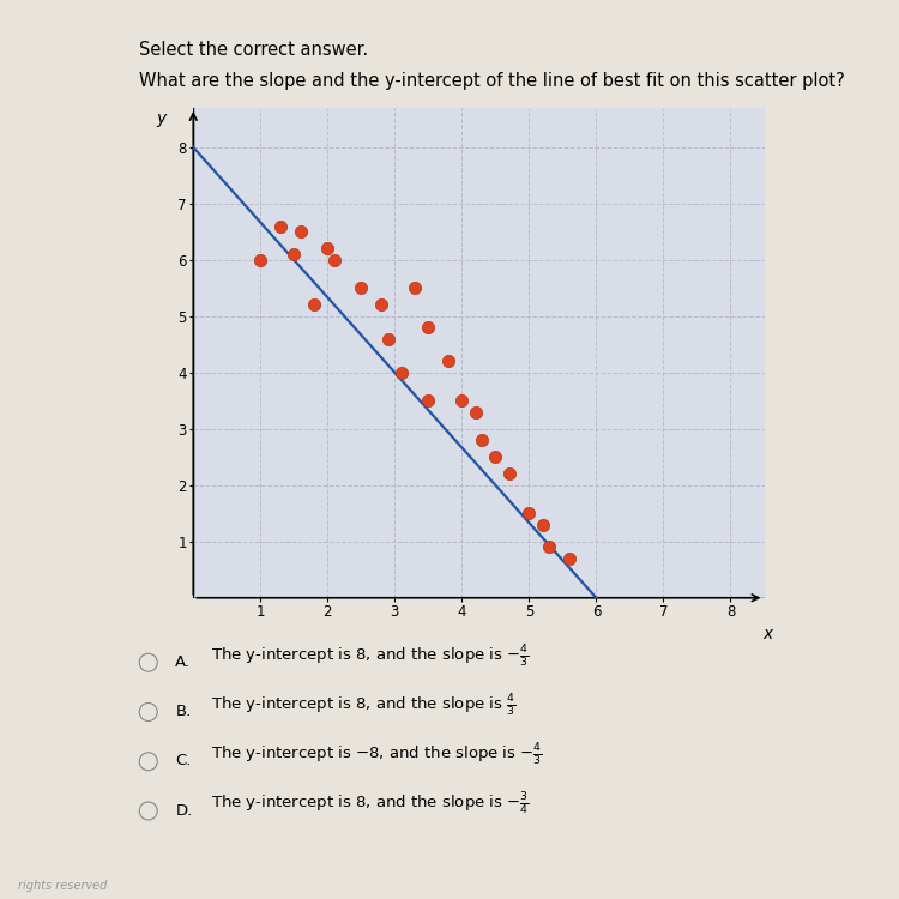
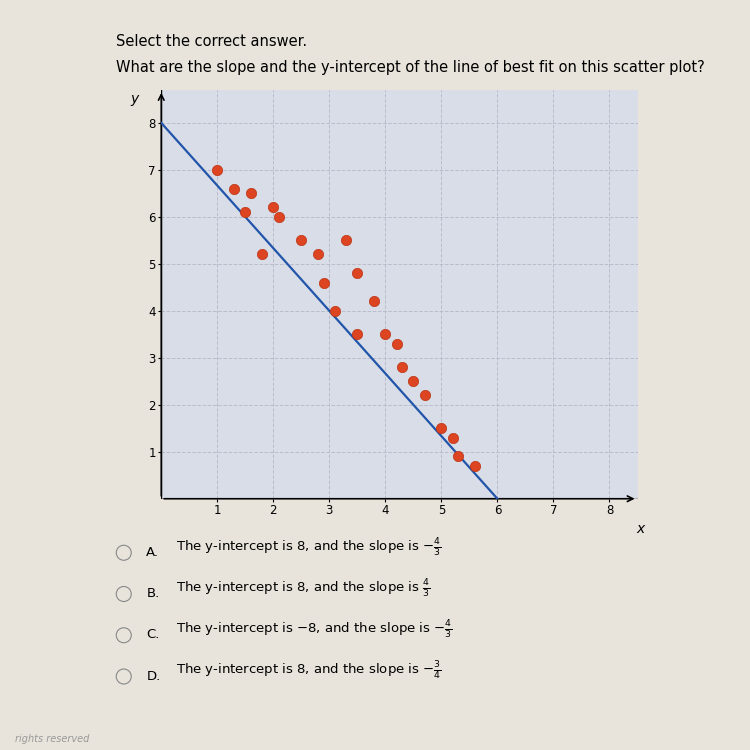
1: 6.0 -> 7.0
